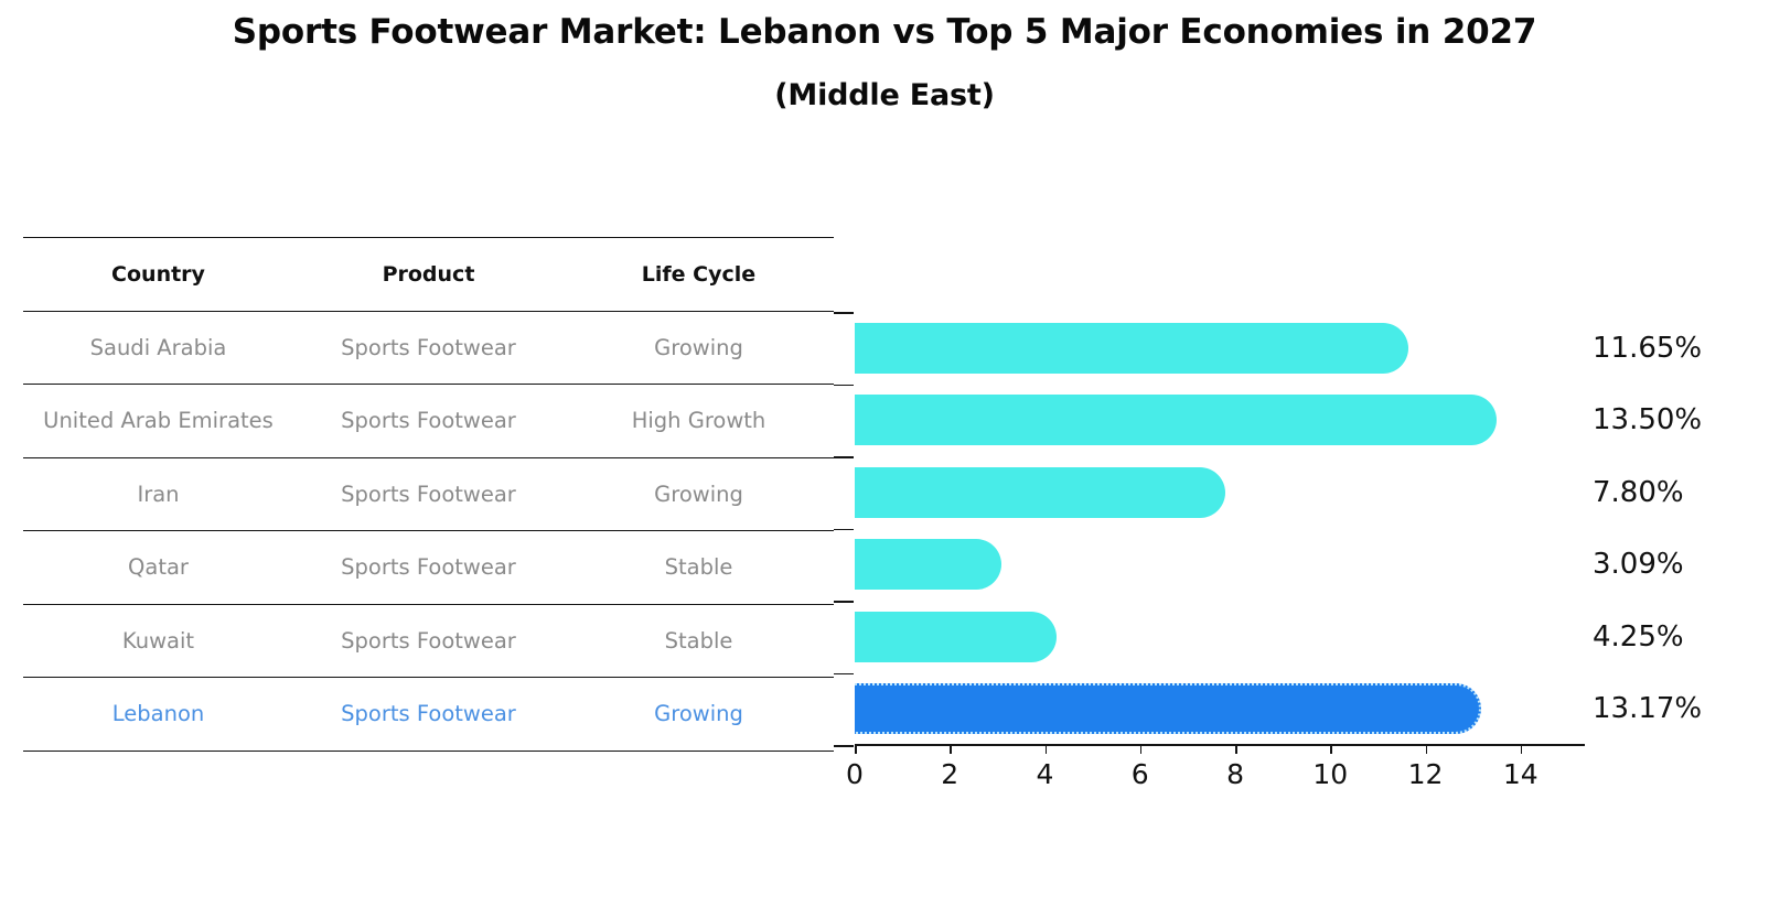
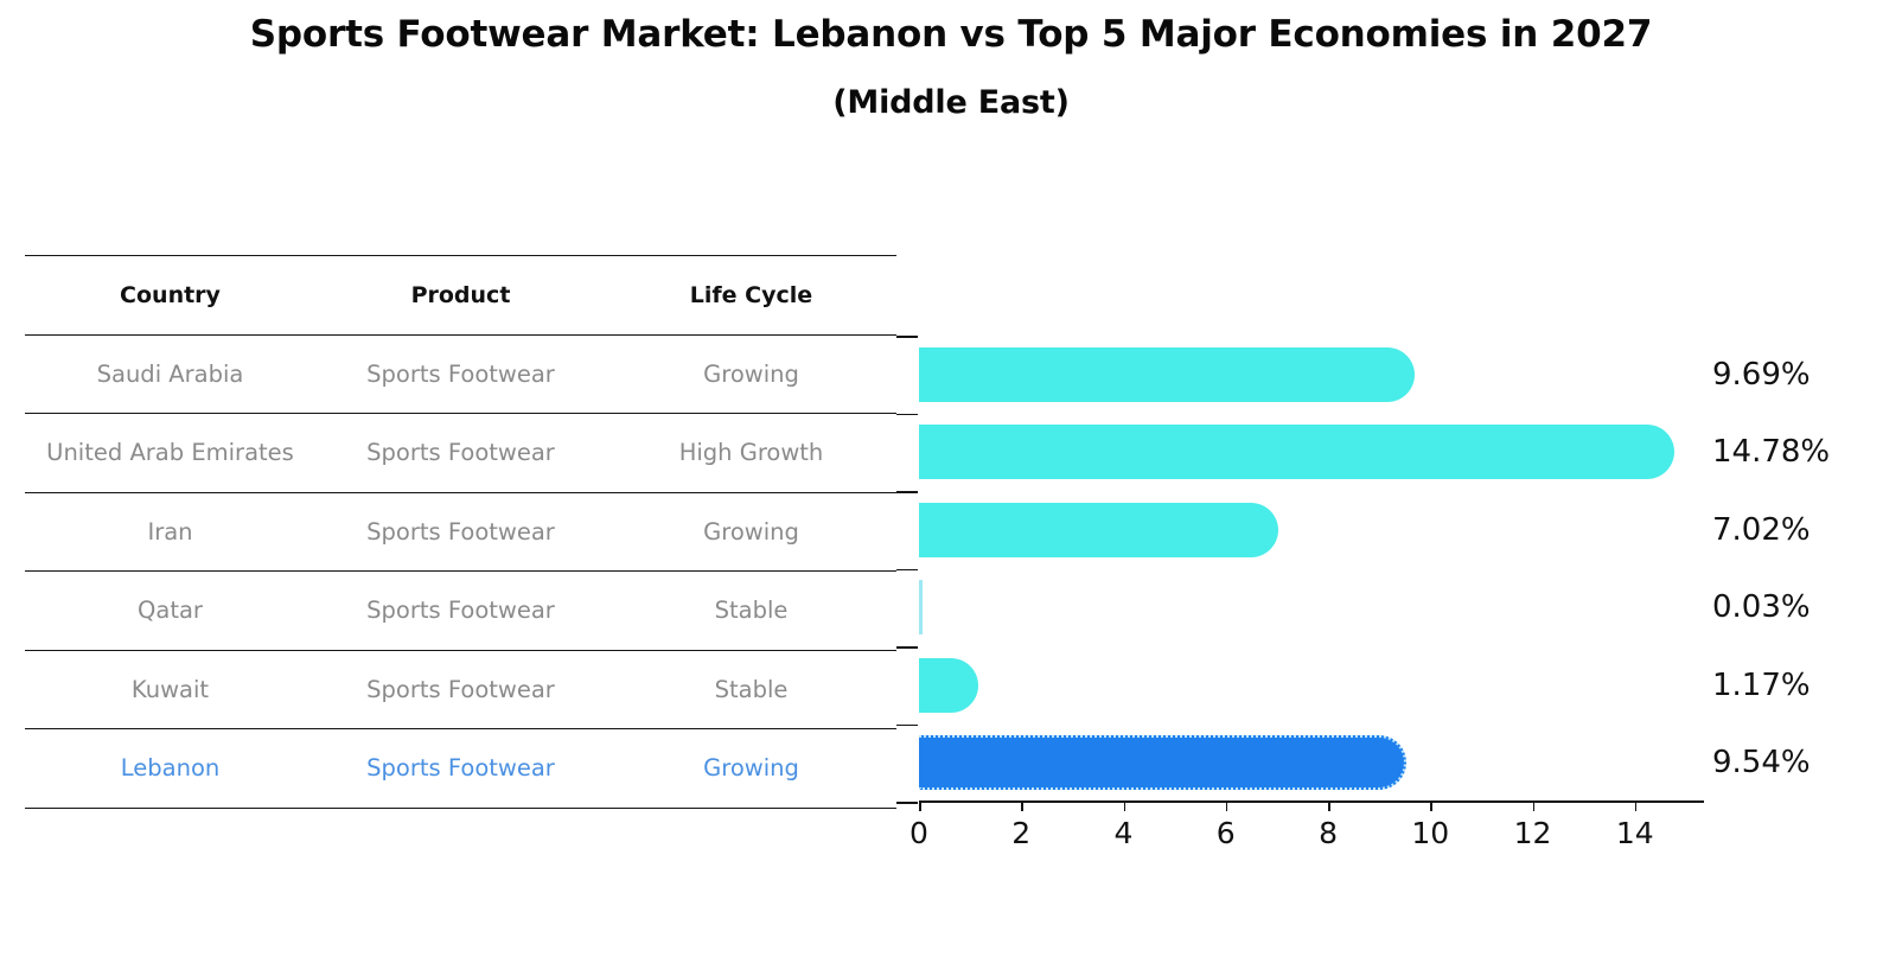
Saudi Arabia: 11.65% -> 9.69%
United Arab Emirates: 13.50% -> 14.78%
Iran: 7.80% -> 7.02%
Qatar: 3.09% -> 0.03%
Kuwait: 4.25% -> 1.17%
Lebanon: 13.17% -> 9.54%
